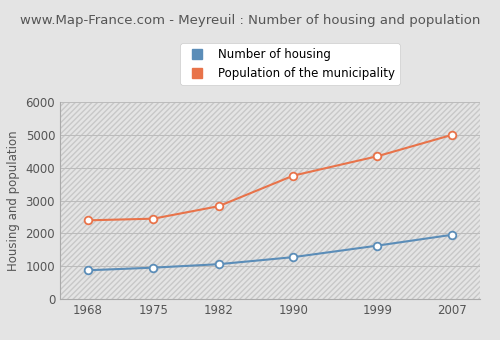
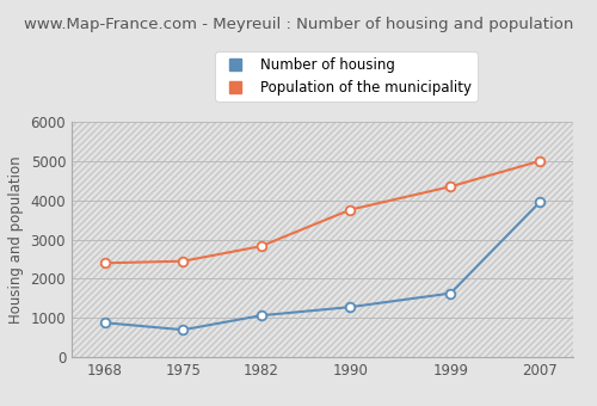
Number of housing/1975: 960 -> 700
Number of housing/2007: 1960 -> 3950
